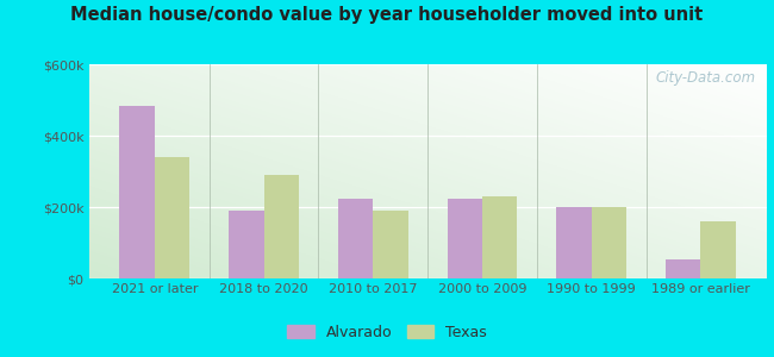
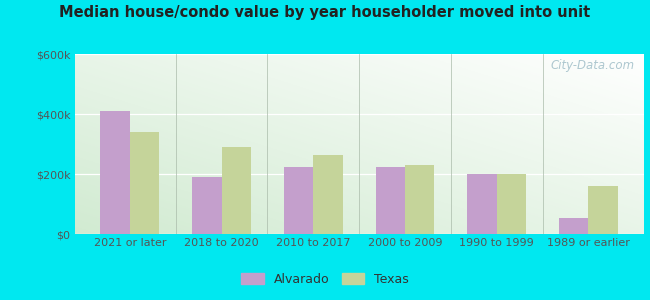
Alvarado/2021 or later: $485k -> $410k
Texas/2010 to 2017: $190k -> $265k
